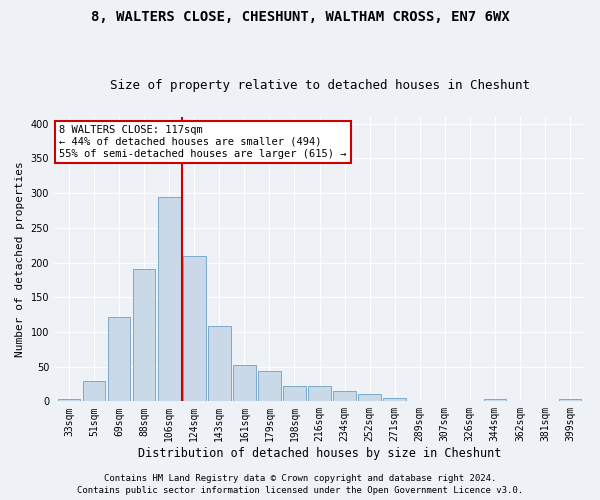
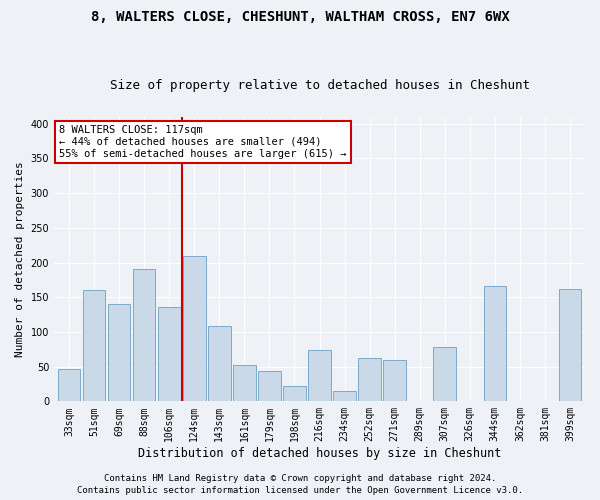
33sqm: 4 -> 46
51sqm: 30 -> 160
69sqm: 122 -> 140
106sqm: 295 -> 136
216sqm: 22 -> 74
252sqm: 11 -> 62
271sqm: 5 -> 60
307sqm: 1 -> 78
344sqm: 4 -> 166
399sqm: 4 -> 162
